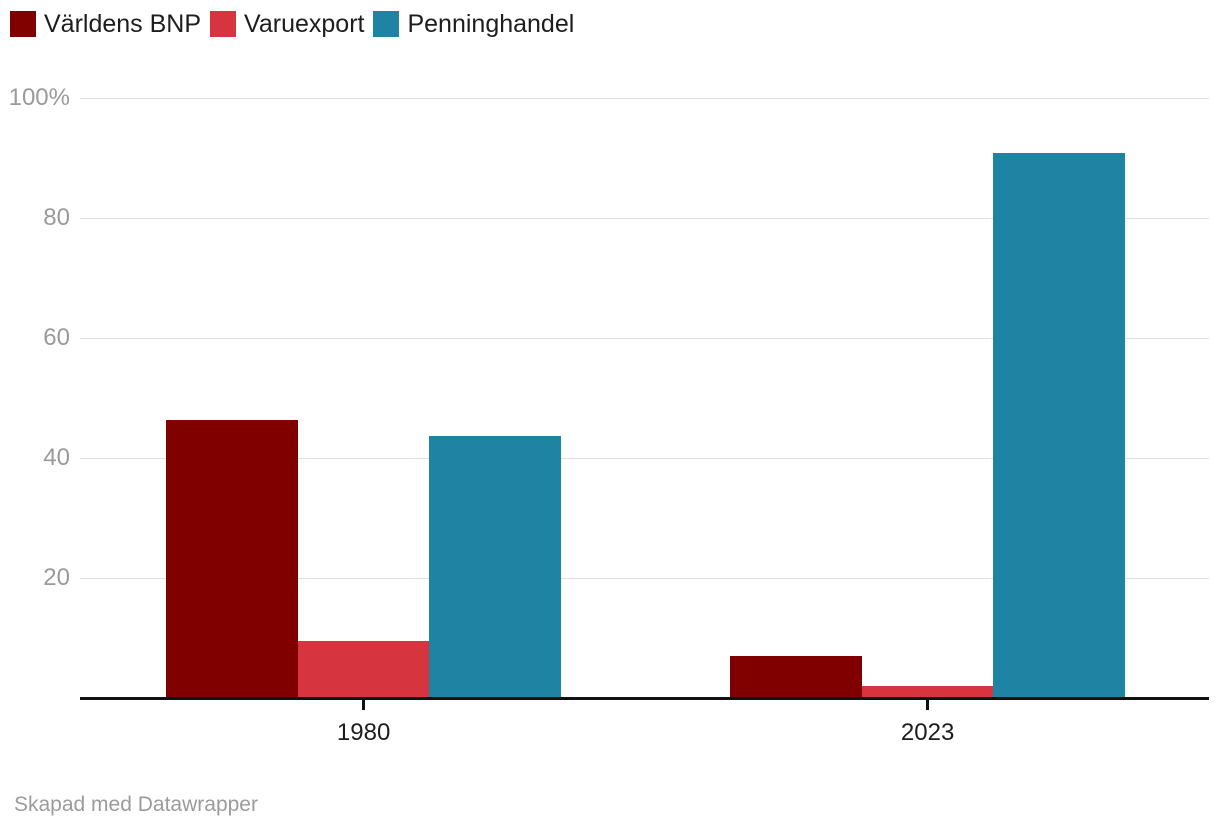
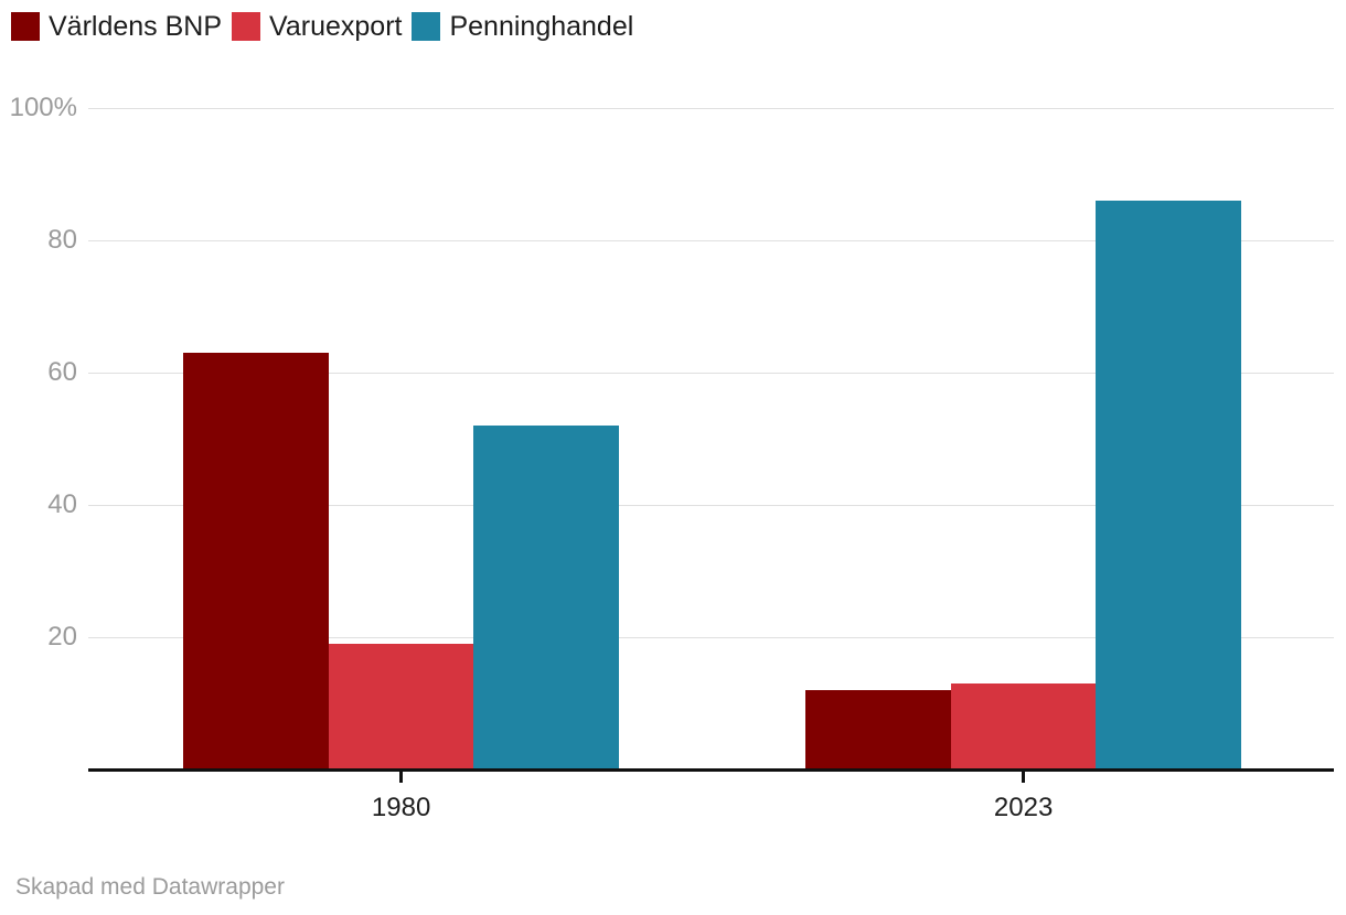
Världens BNP/1980: 46% -> 63%
Varuexport/1980: 10% -> 19%
Penninghandel/1980: 44% -> 52%
Världens BNP/2023: 7% -> 12%
Varuexport/2023: 2% -> 13%
Penninghandel/2023: 91% -> 86%
